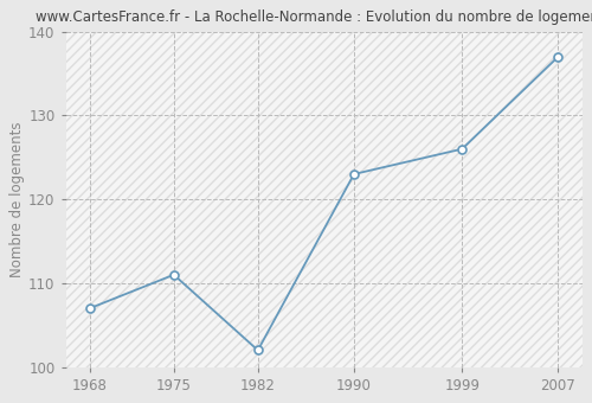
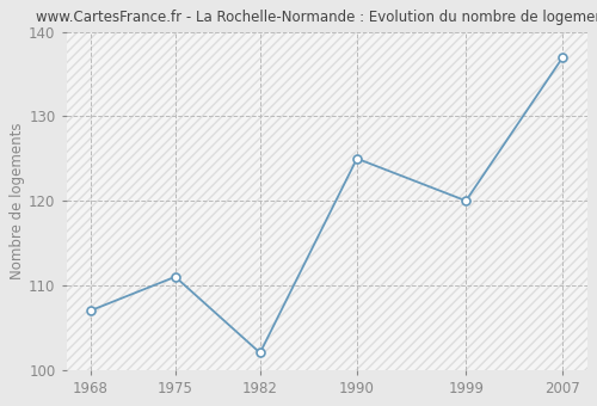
1990: 123 -> 125
1999: 126 -> 120
